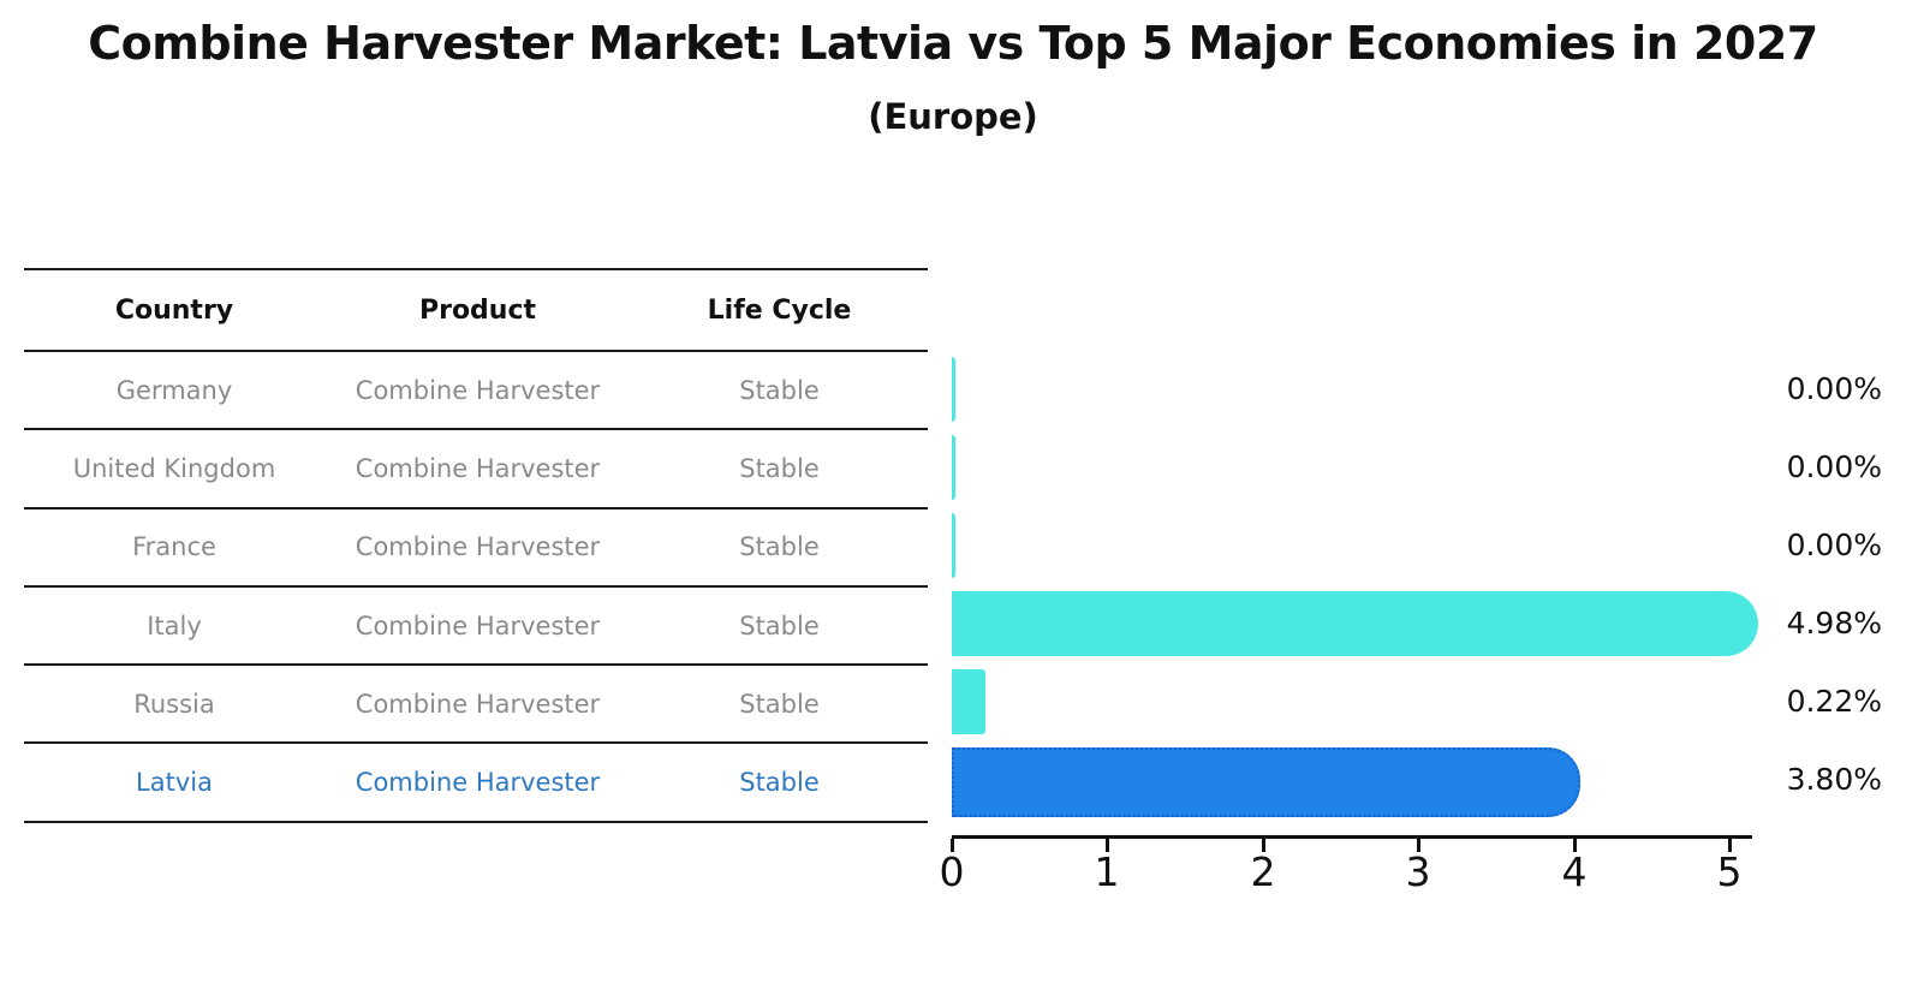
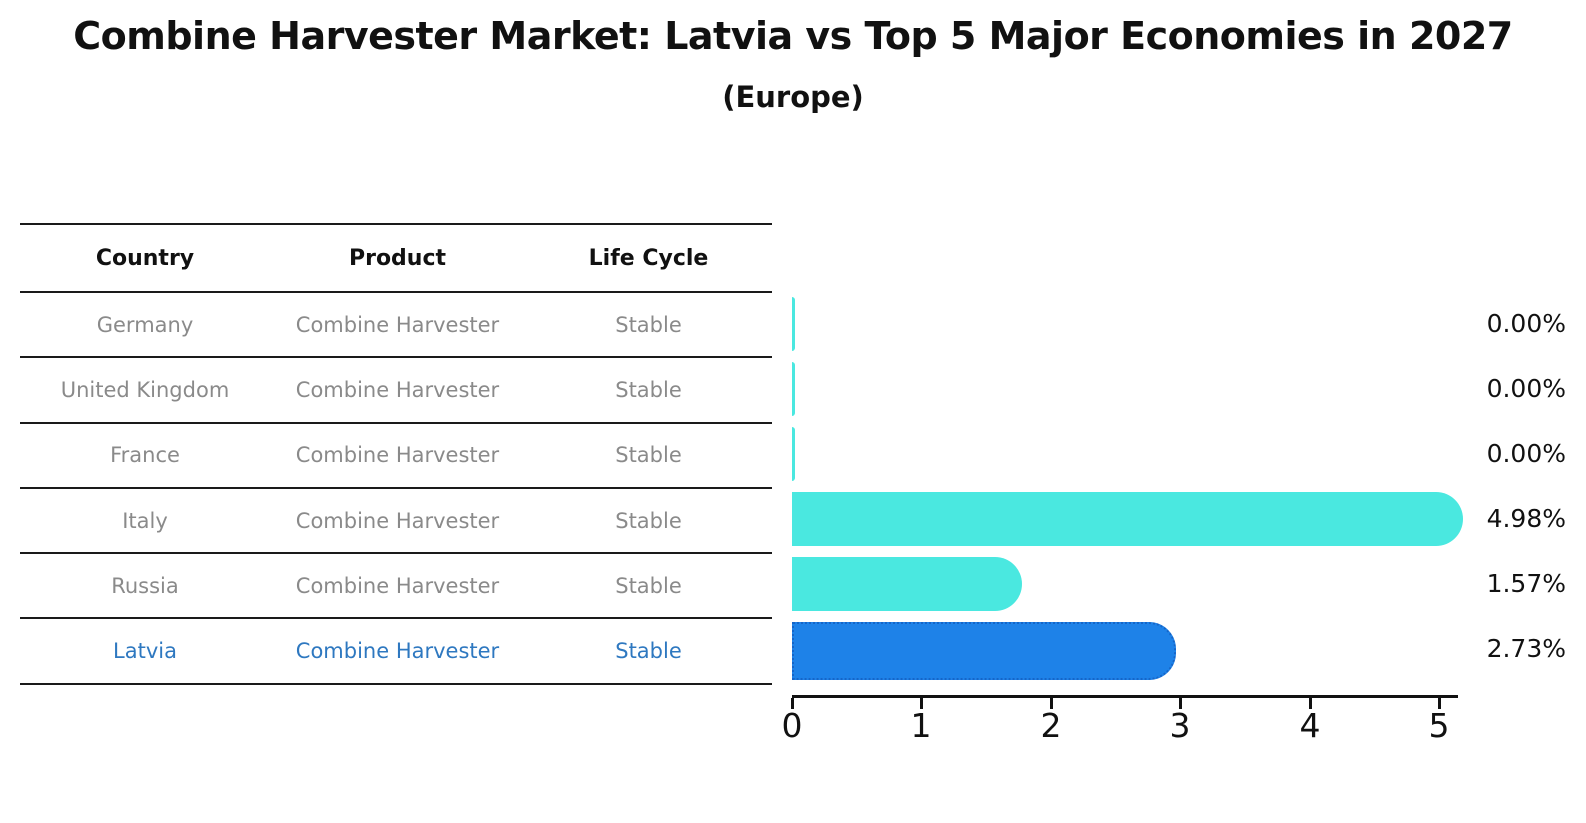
Russia: 0.22% -> 1.57%
Latvia: 3.80% -> 2.73%
